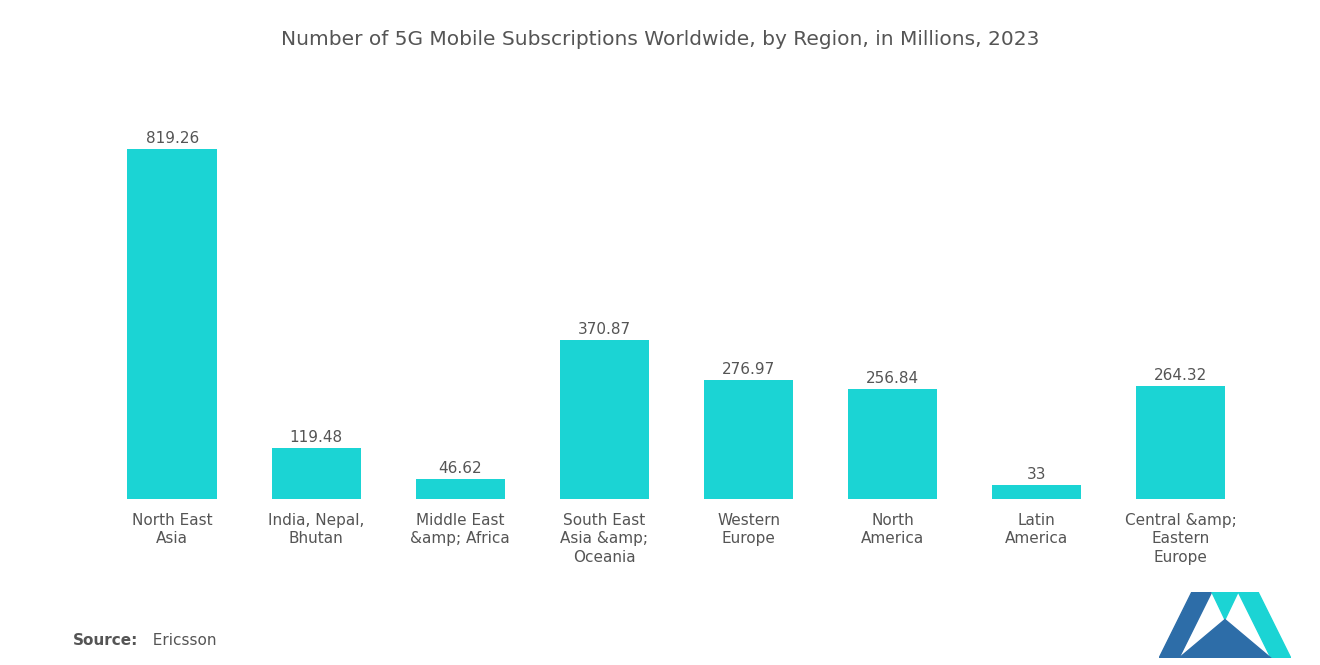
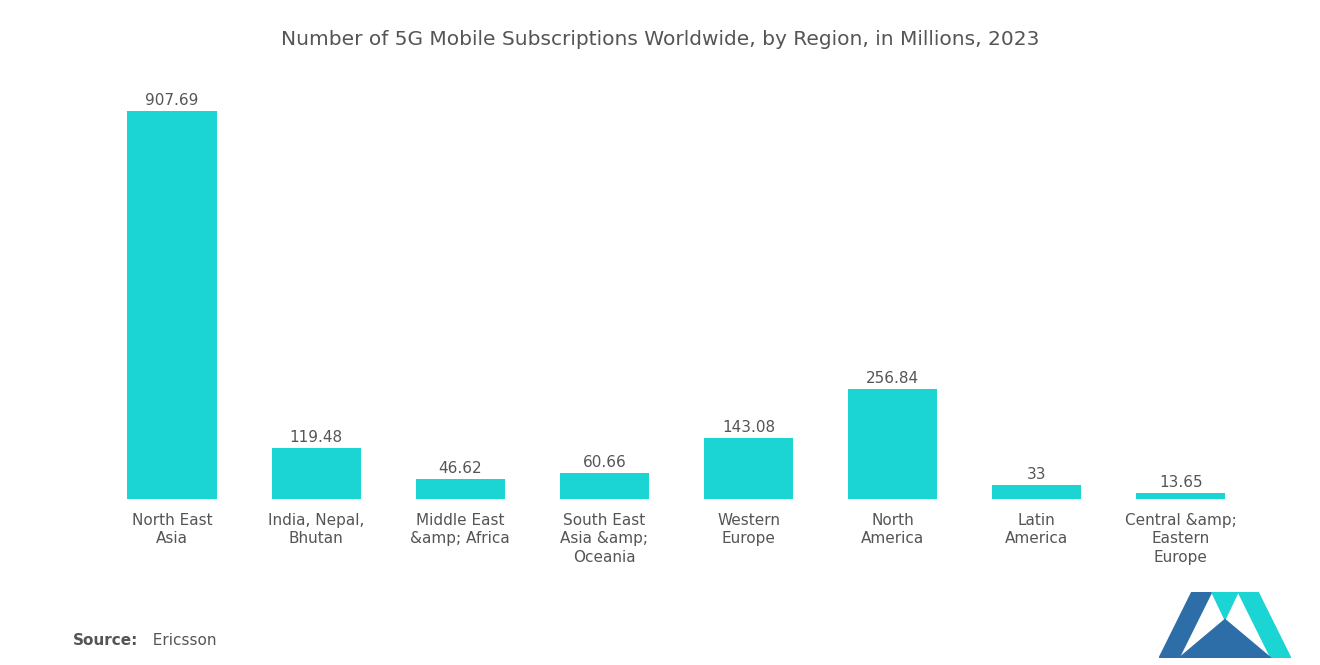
North East Asia: 819.26 -> 907.69
South East Asia &amp; Oceania: 370.87 -> 60.66
Western Europe: 276.97 -> 143.08
Central &amp; Eastern Europe: 264.32 -> 13.65
